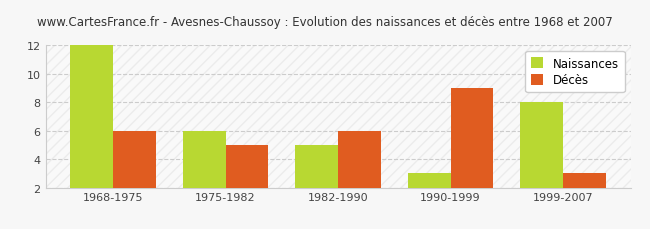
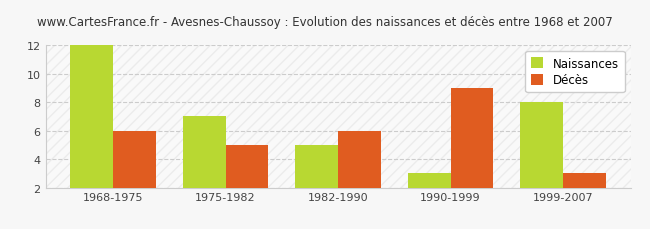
Naissances/1975-1982: 6 -> 7
